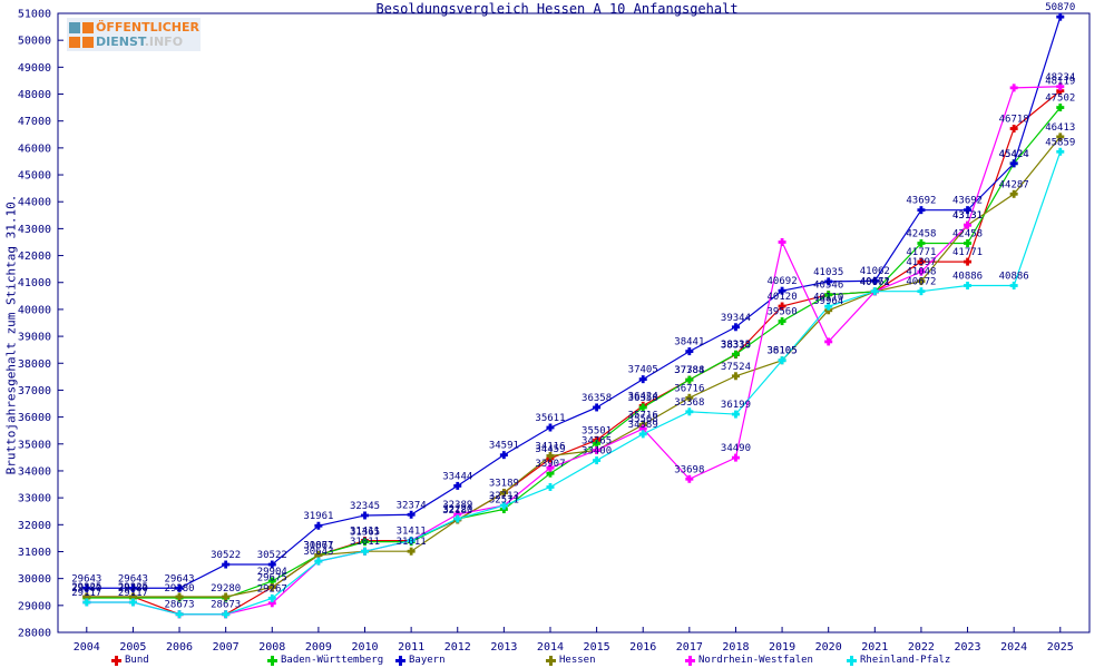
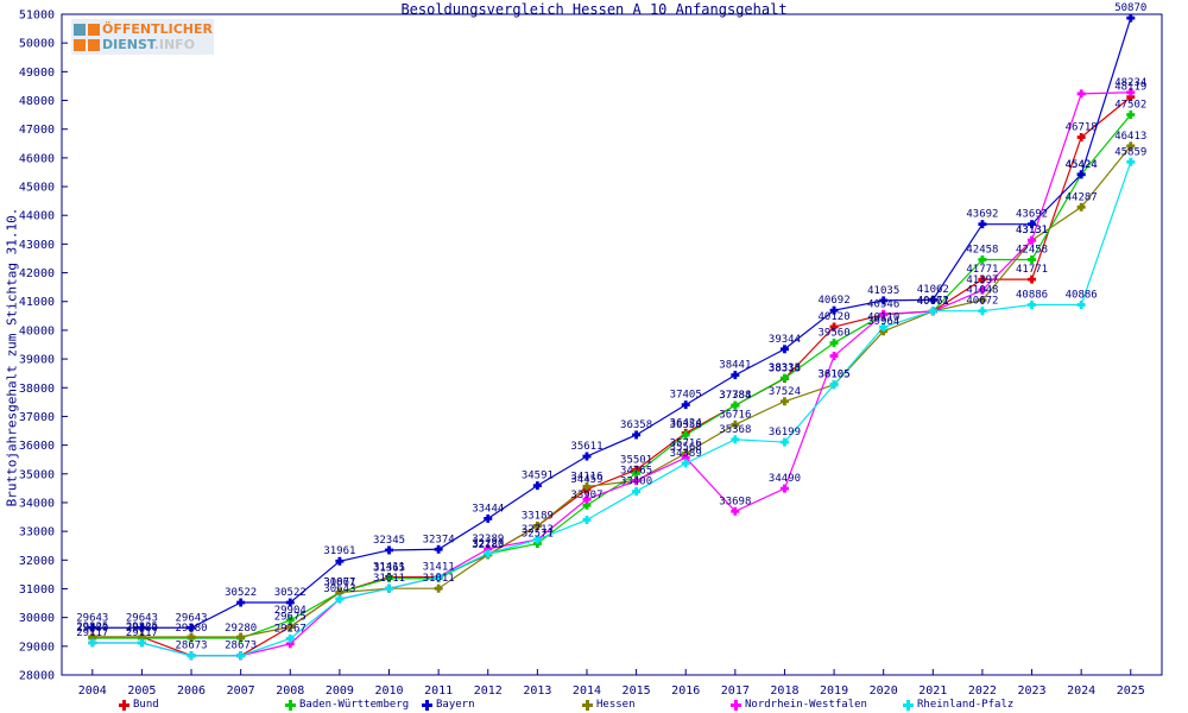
Nordrhein-Westfalen/2019: 42500 -> 39100
Nordrhein-Westfalen/2020: 38800 -> 40600
